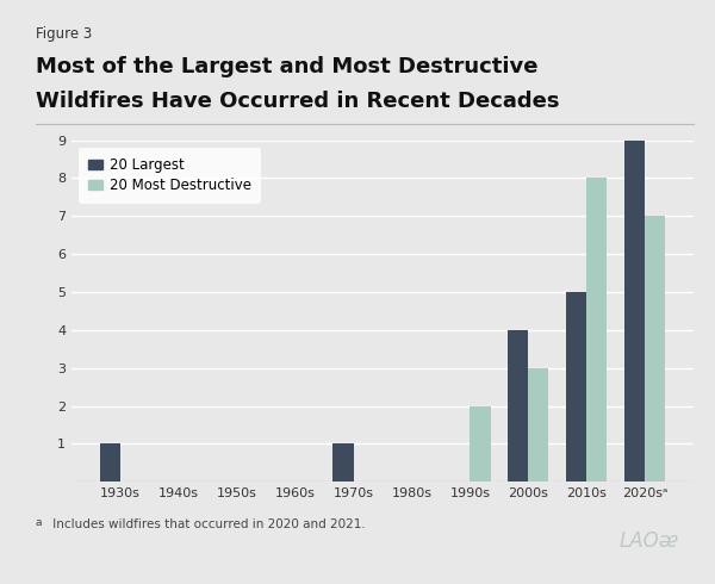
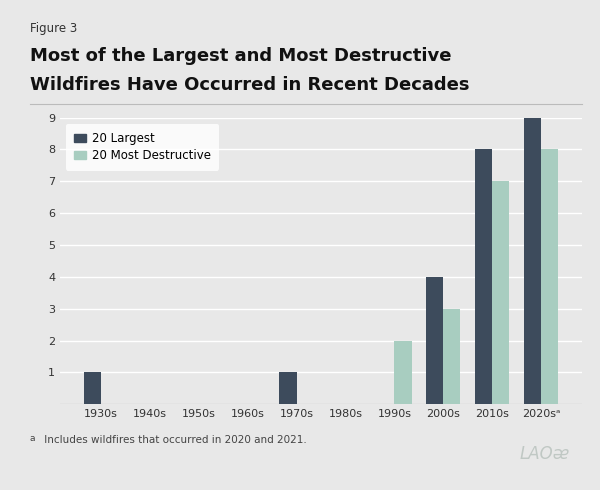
20 Largest/2010s: 5 -> 8
20 Most Destructive/2010s: 8 -> 7
20 Most Destructive/2020sᵃ: 7 -> 8
